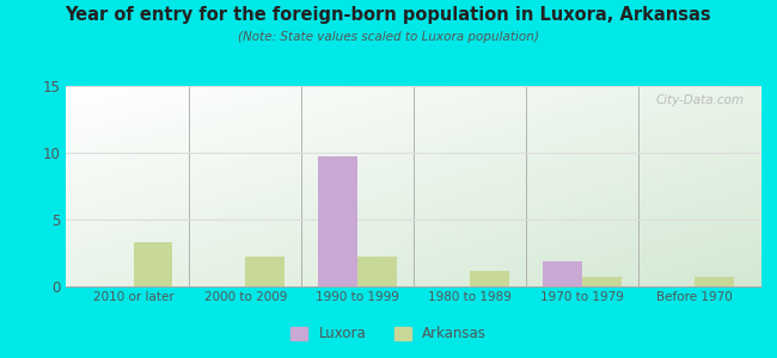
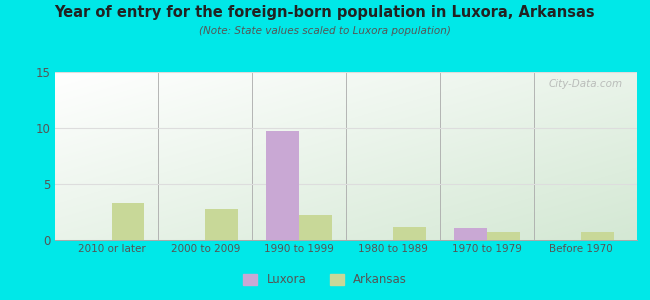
Arkansas/2000 to 2009: 2.2 -> 2.8
Luxora/1970 to 1979: 1.9 -> 1.1
